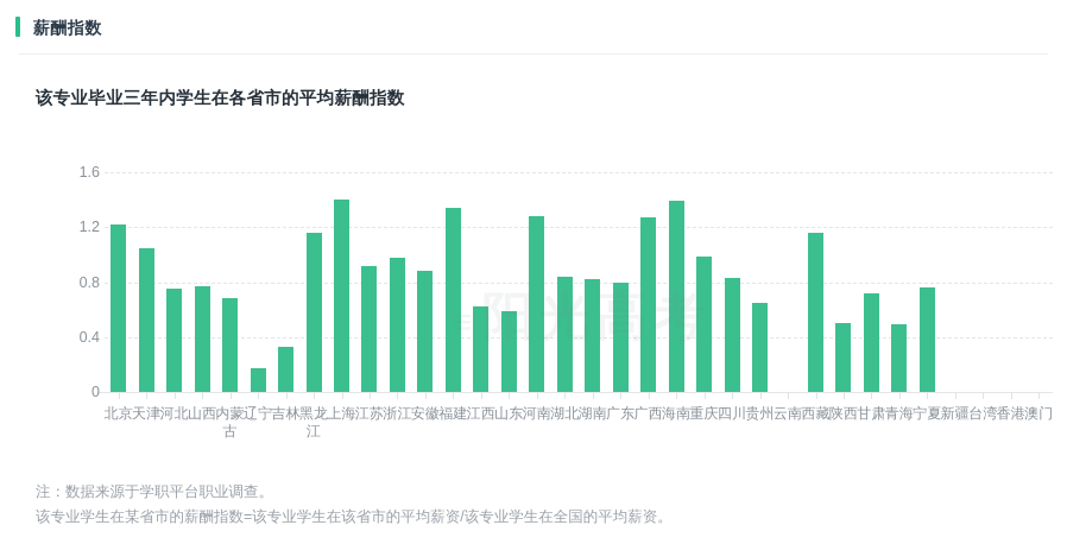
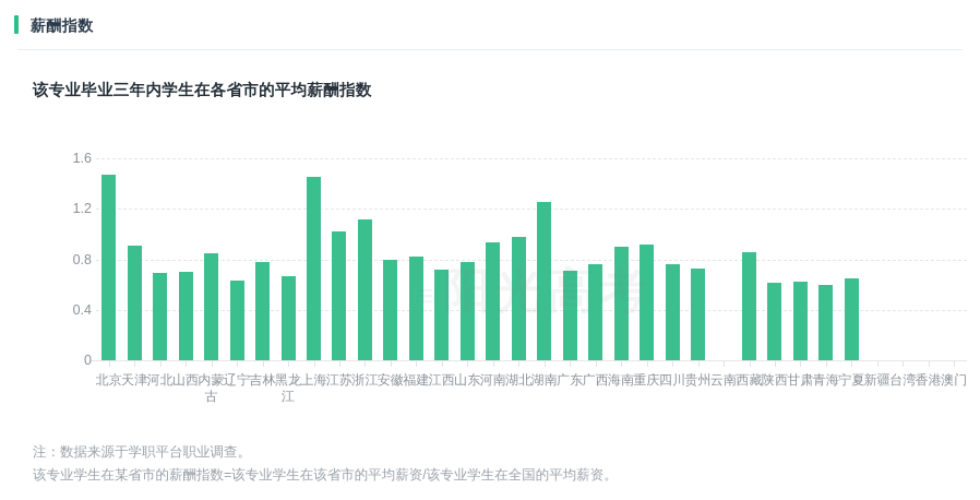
北京: 1.22 -> 1.47
天津: 1.05 -> 0.91
河北: 0.75 -> 0.69
山西: 0.77 -> 0.70
内蒙古: 0.68 -> 0.85
辽宁: 0.17 -> 0.63
吉林: 0.33 -> 0.78
黑龙江: 1.16 -> 0.67
上海: 1.40 -> 1.45
江苏: 0.92 -> 1.02
浙江: 0.98 -> 1.12
安徽: 0.88 -> 0.80
福建: 1.34 -> 0.82
江西: 0.62 -> 0.72
山东: 0.59 -> 0.78
河南: 1.28 -> 0.93
湖北: 0.84 -> 0.98
湖南: 0.82 -> 1.25
广东: 0.80 -> 0.71
广西: 1.27 -> 0.76
海南: 1.39 -> 0.90
重庆: 0.99 -> 0.92
四川: 0.83 -> 0.76
贵州: 0.65 -> 0.73
西藏: 1.16 -> 0.86
陕西: 0.50 -> 0.61
甘肃: 0.72 -> 0.62
青海: 0.49 -> 0.60
宁夏: 0.76 -> 0.65
